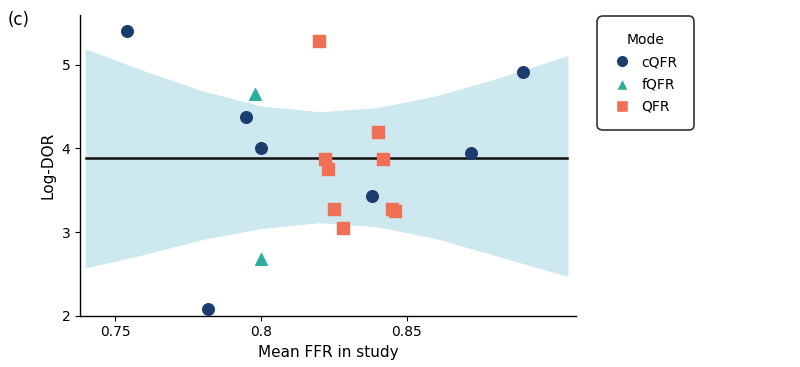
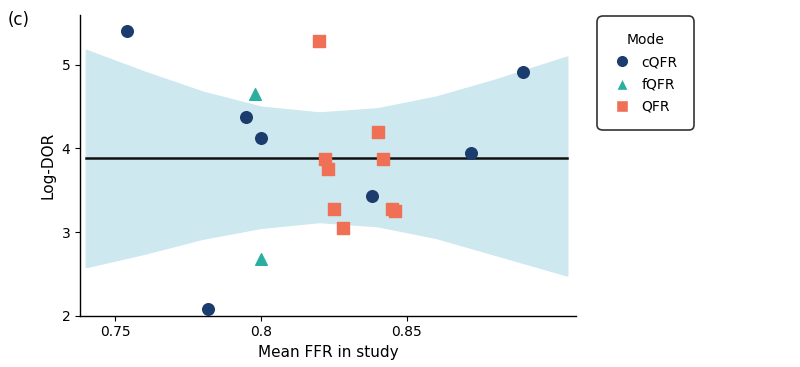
cQFR/0.8: 4.00 -> 4.12
